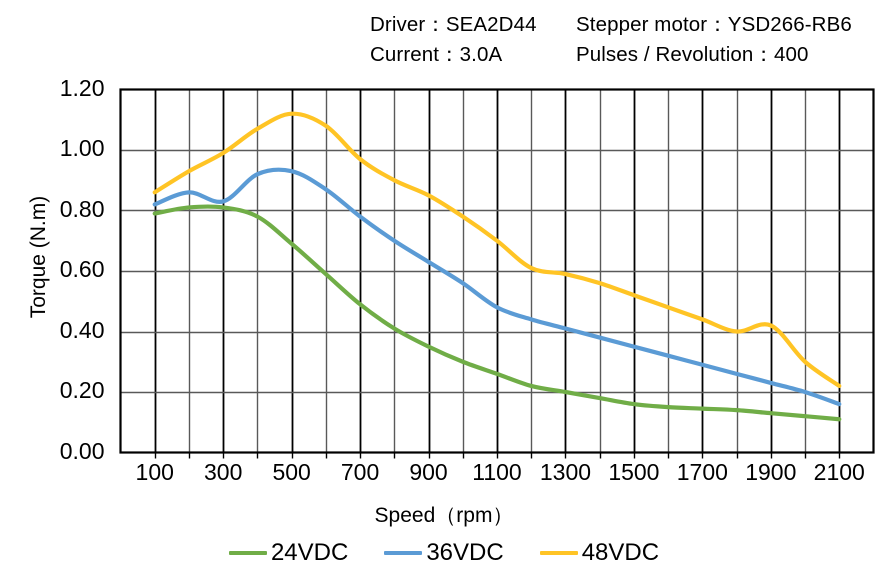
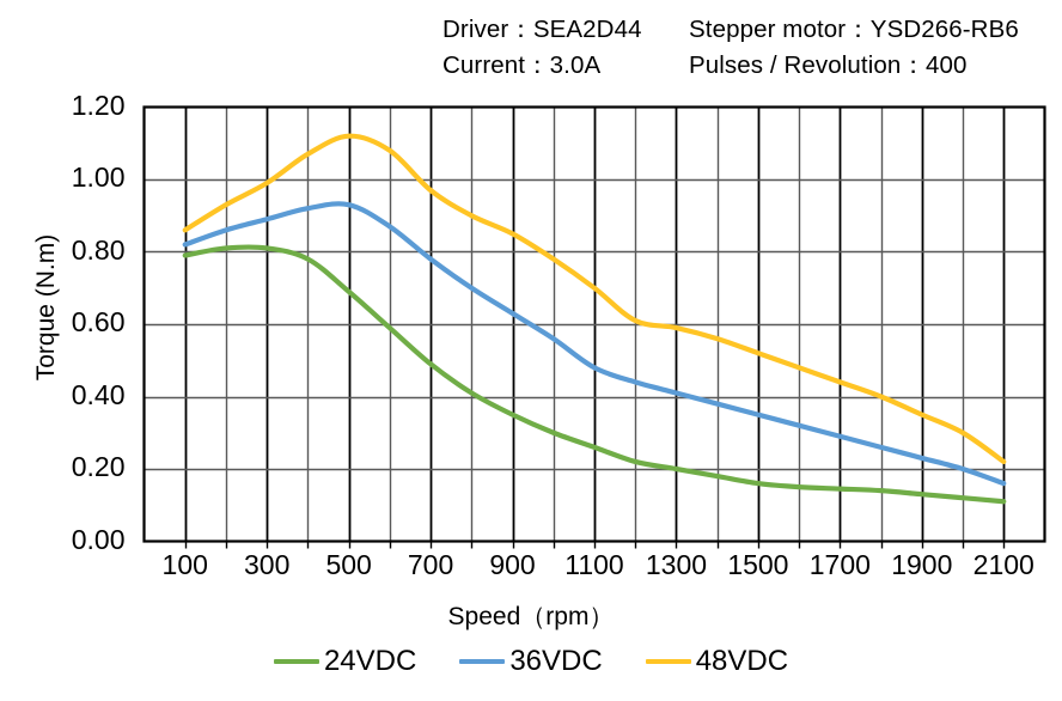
36VDC/300: 0.83 -> 0.89
48VDC/1900: 0.42 -> 0.35
